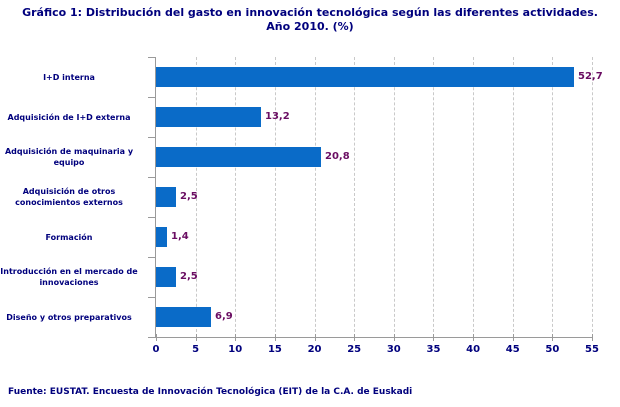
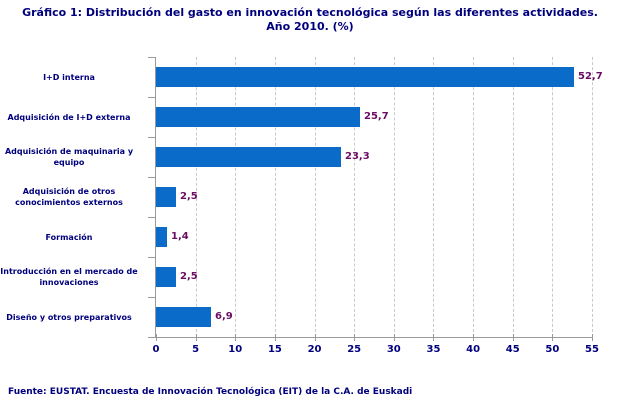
Adquisición de I+D externa: 13,2 -> 25,7
Adquisición de maquinaria y equipo: 20,8 -> 23,3
